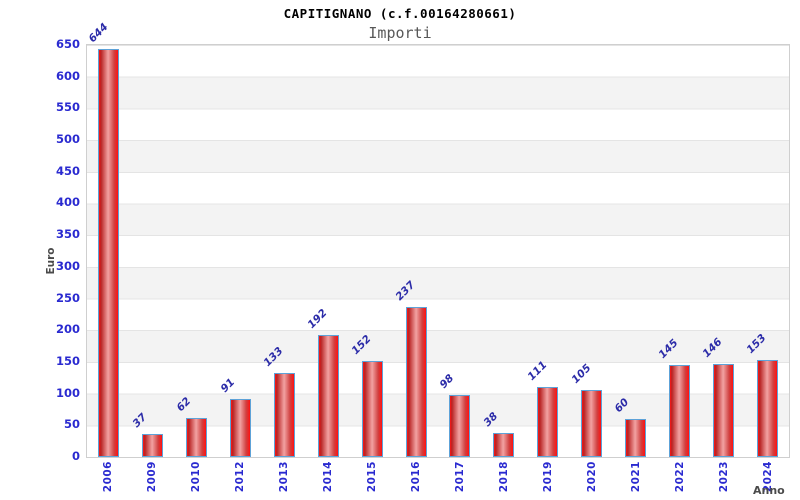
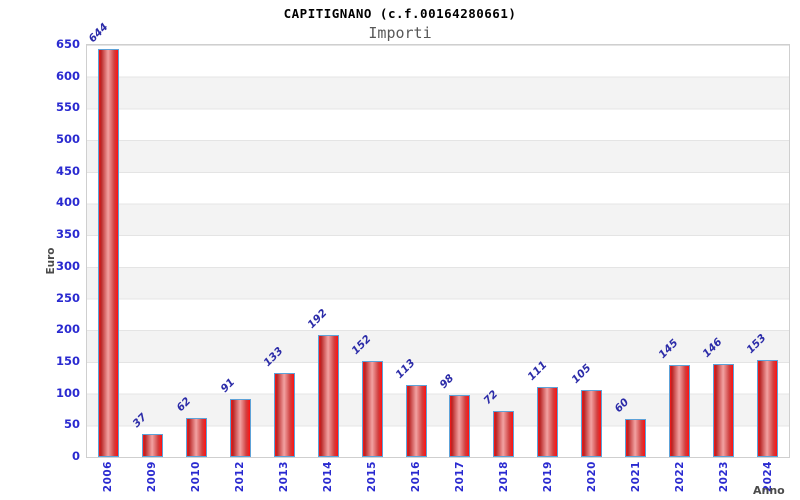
2016: 237 -> 113
2018: 38 -> 72
